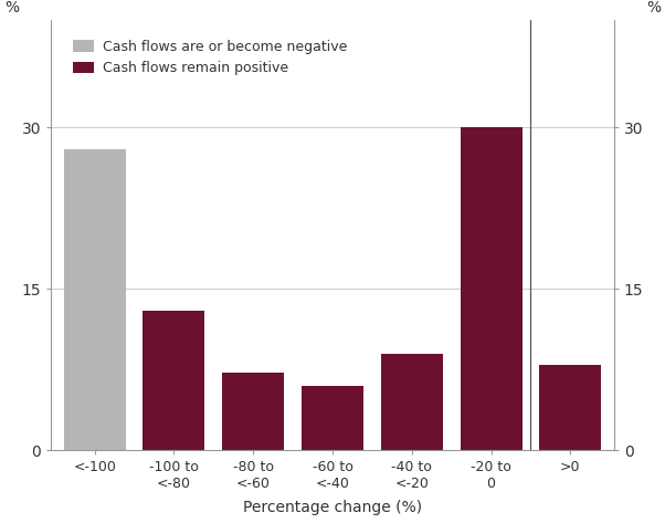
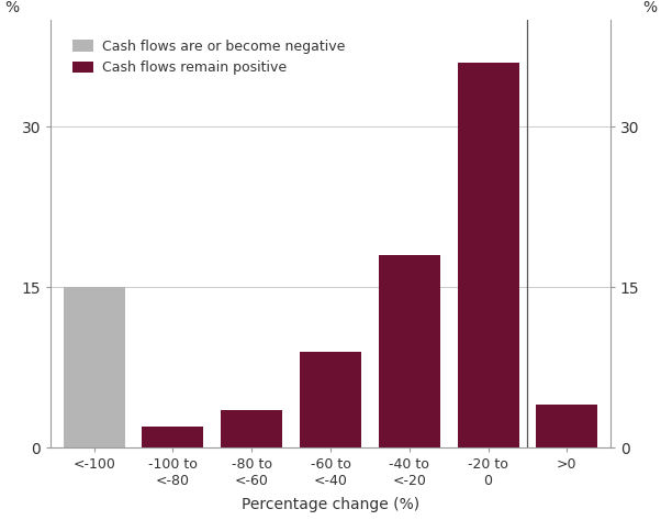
<-100: 28.0 -> 15.0
-100 to <-80: 13.0 -> 2.0
-80 to <-60: 7.2 -> 3.5
-60 to <-40: 6.0 -> 9.0
-40 to <-20: 9.0 -> 18.0
-20 to 0: 30.0 -> 36.0
>0: 8.0 -> 4.0
